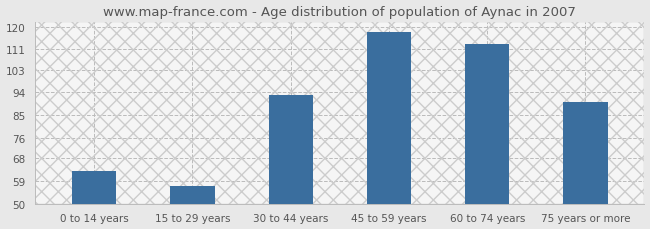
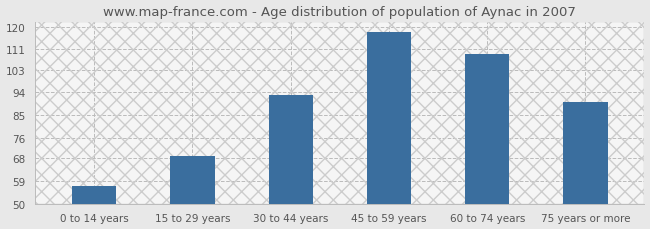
0 to 14 years: 63 -> 57
15 to 29 years: 57 -> 69
60 to 74 years: 113 -> 109
